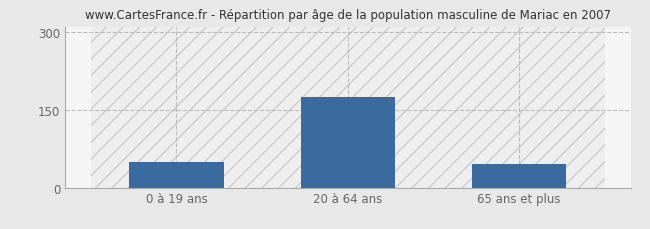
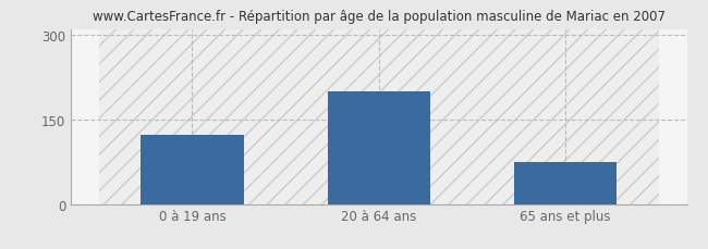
0 à 19 ans: 50 -> 122
20 à 64 ans: 175 -> 200
65 ans et plus: 45 -> 74
